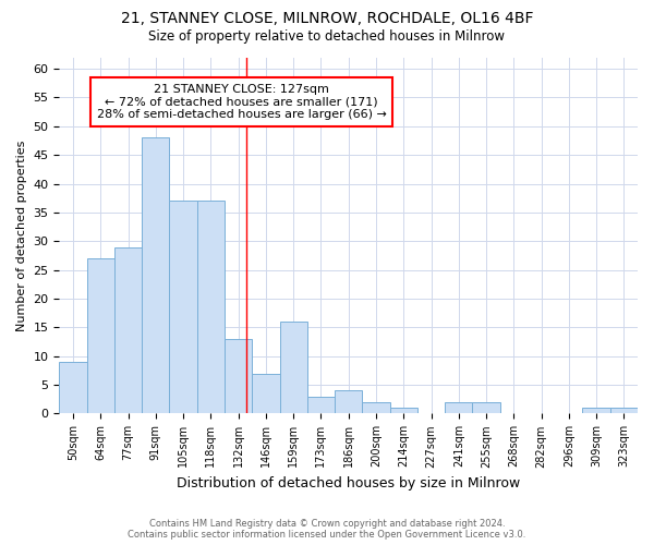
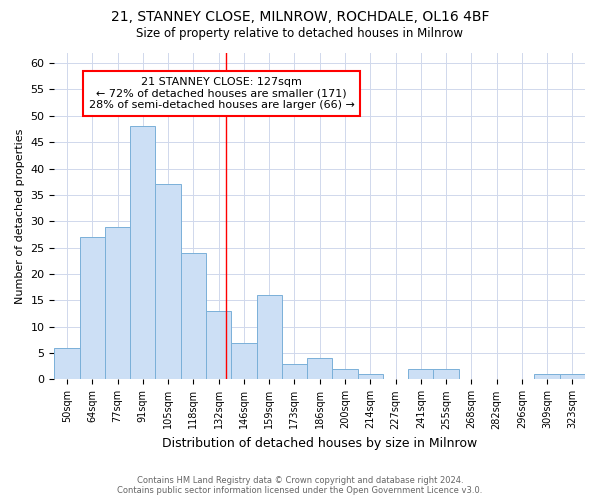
50sqm: 9 -> 6
118sqm: 37 -> 24
